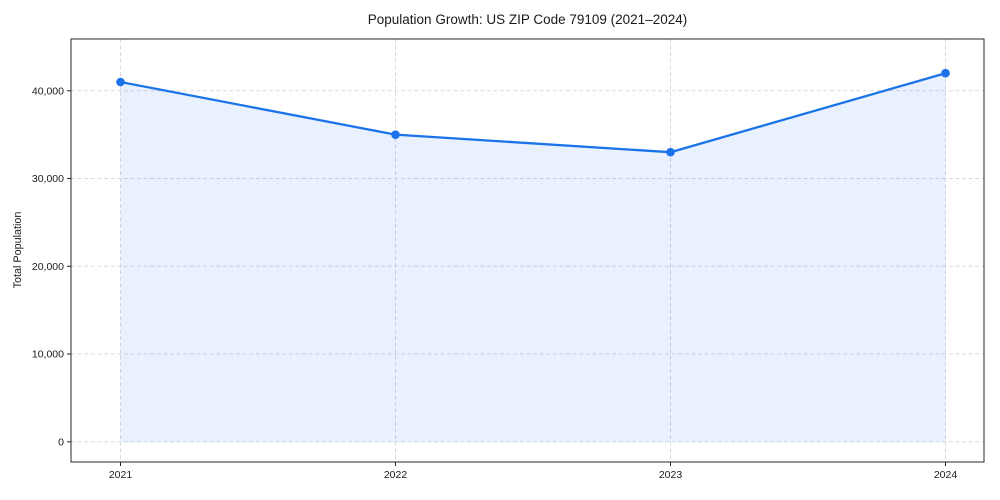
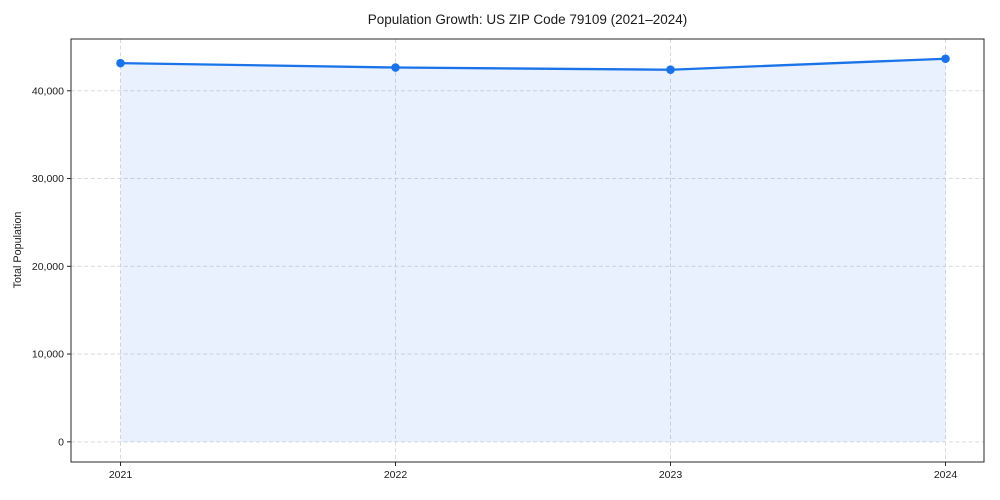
2021: 41000 -> 43000
2022: 35000 -> 43000
2023: 33000 -> 42000
2024: 42000 -> 44000
